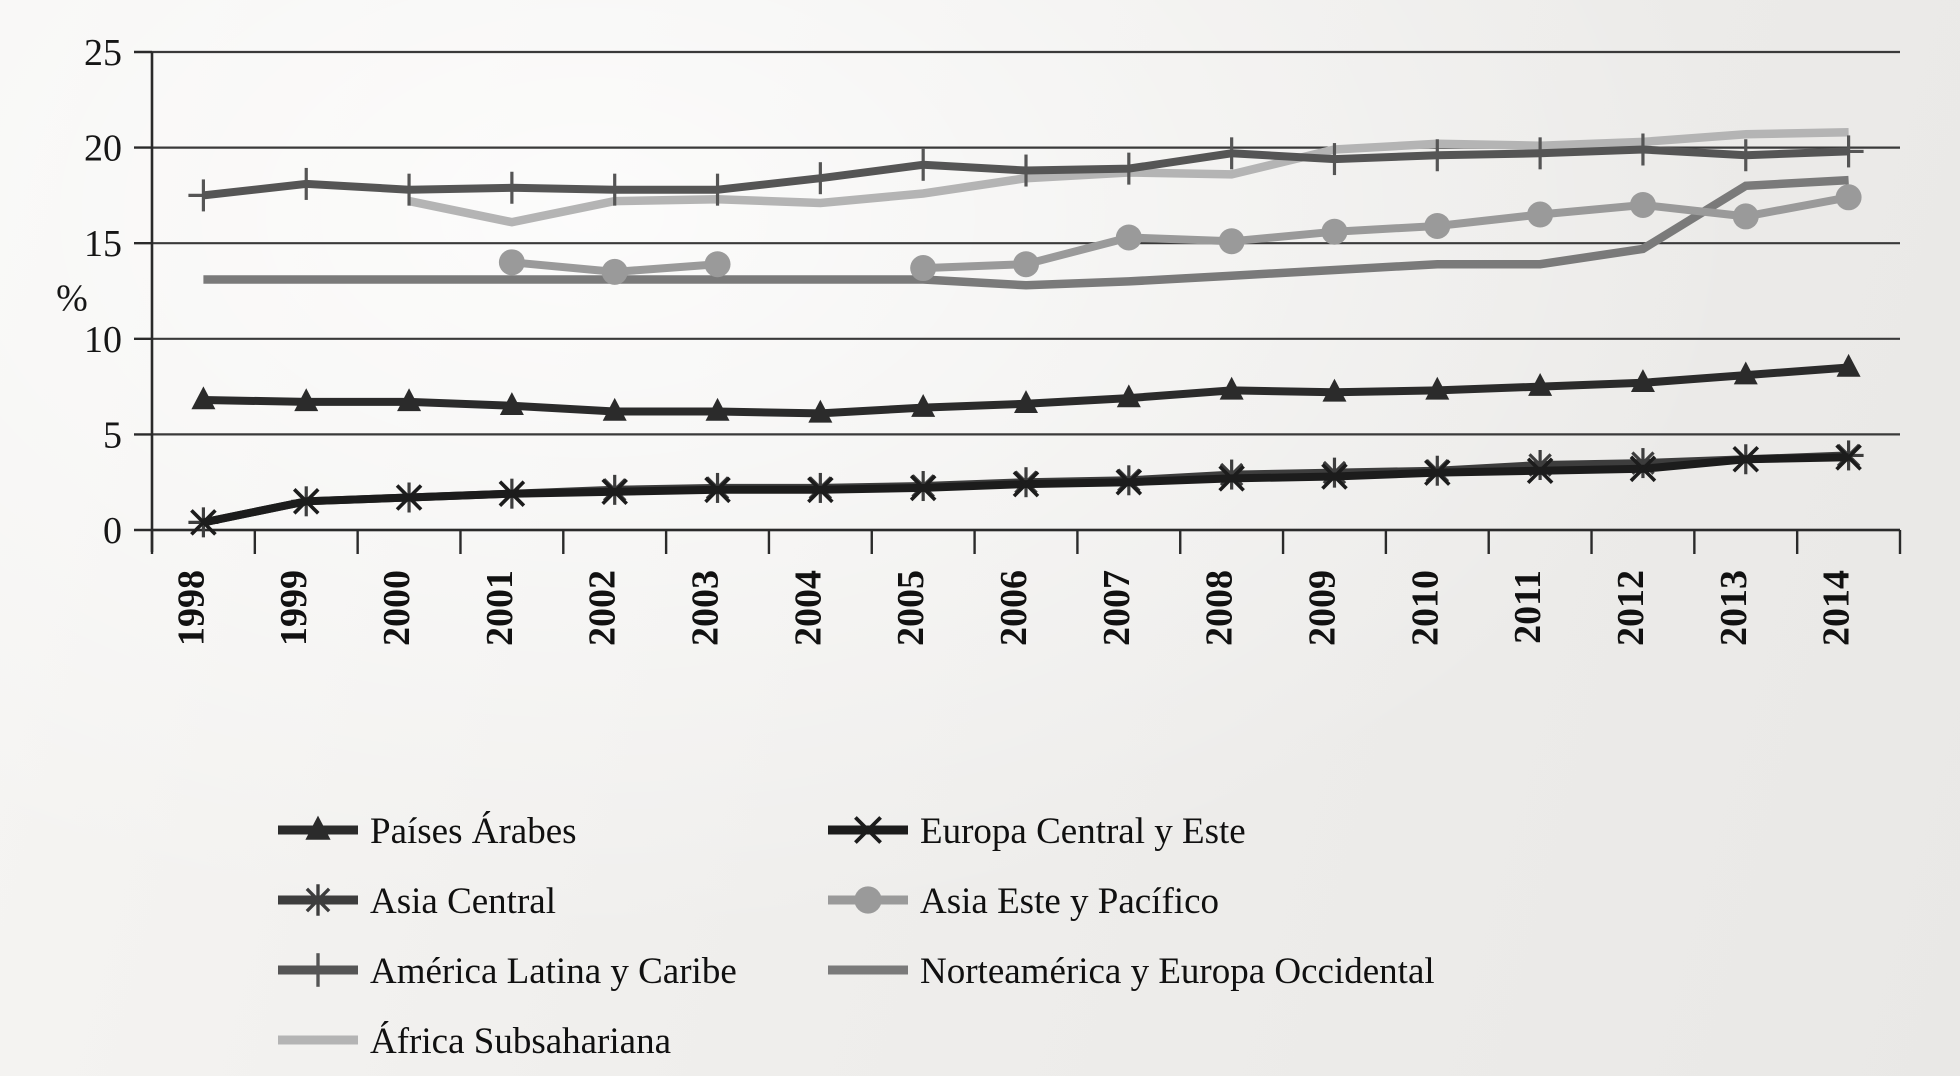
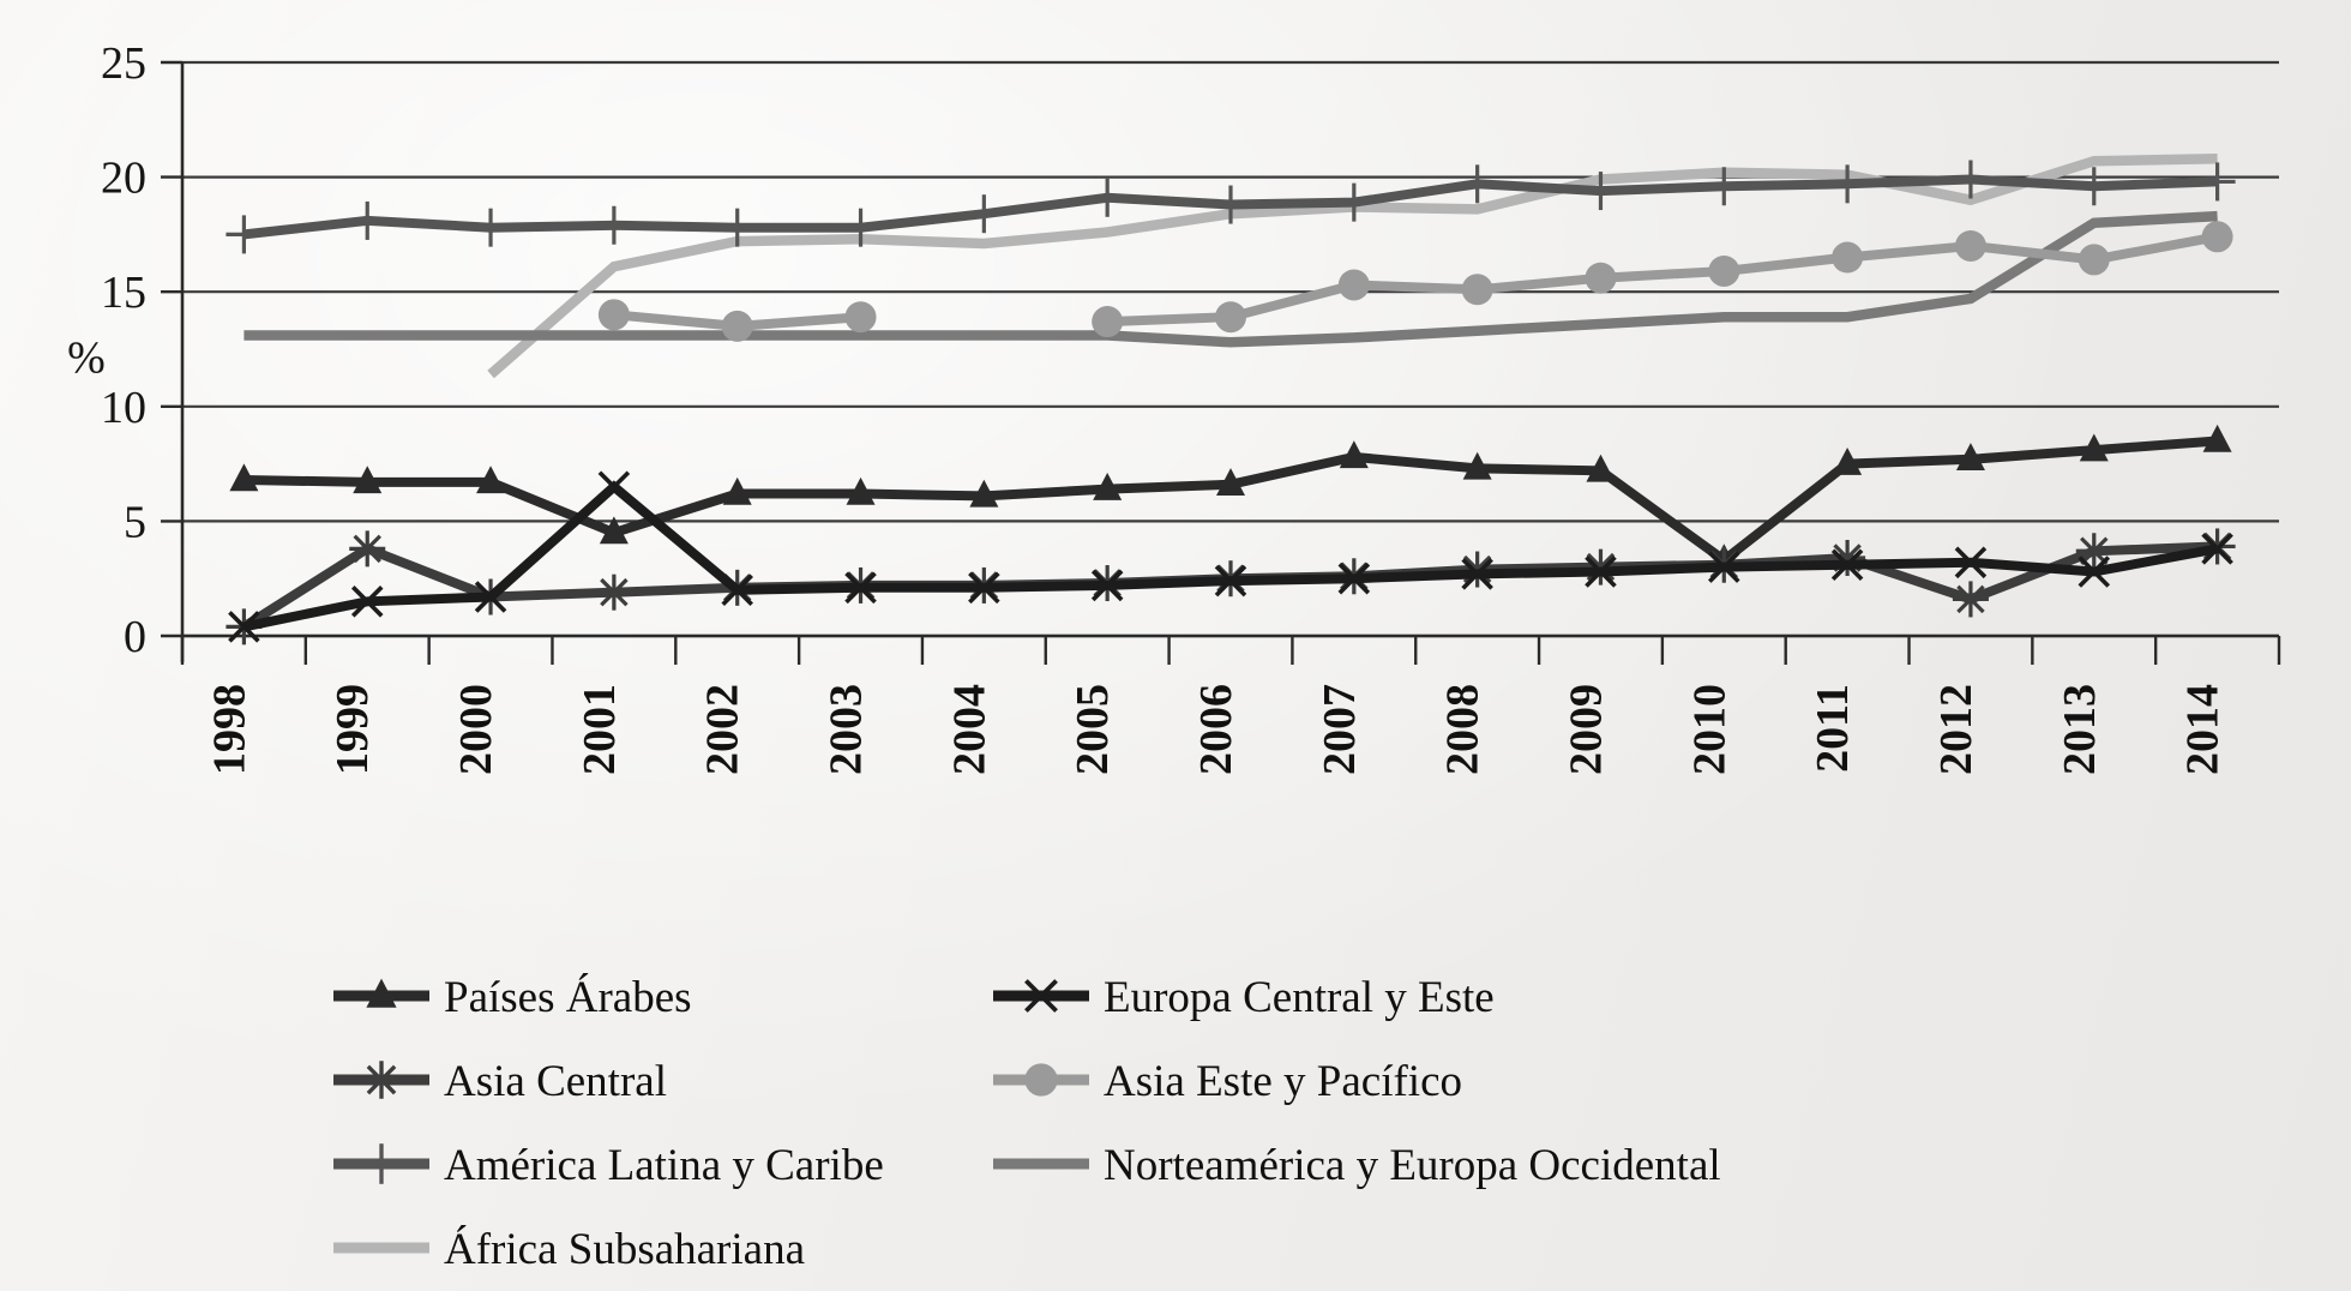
Asia Central/1999: 1.5 -> 3.8
África Subsahariana/2000: 17.2 -> 11.4
Países Árabes/2001: 6.5 -> 4.5
Europa Central y Este/2001: 1.9 -> 6.5
Países Árabes/2007: 6.9 -> 7.8
Países Árabes/2010: 7.3 -> 3.3
Asia Central/2012: 3.5 -> 1.6
África Subsahariana/2012: 20.3 -> 19.0
Europa Central y Este/2013: 3.7 -> 2.8
